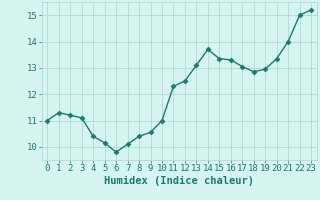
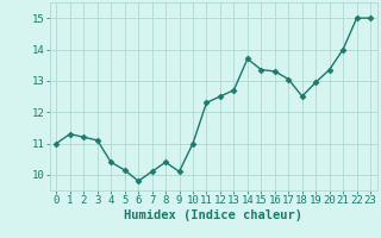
9: 10.55 -> 10.10
13: 13.10 -> 12.70
18: 12.85 -> 12.50
23: 15.20 -> 15.00
